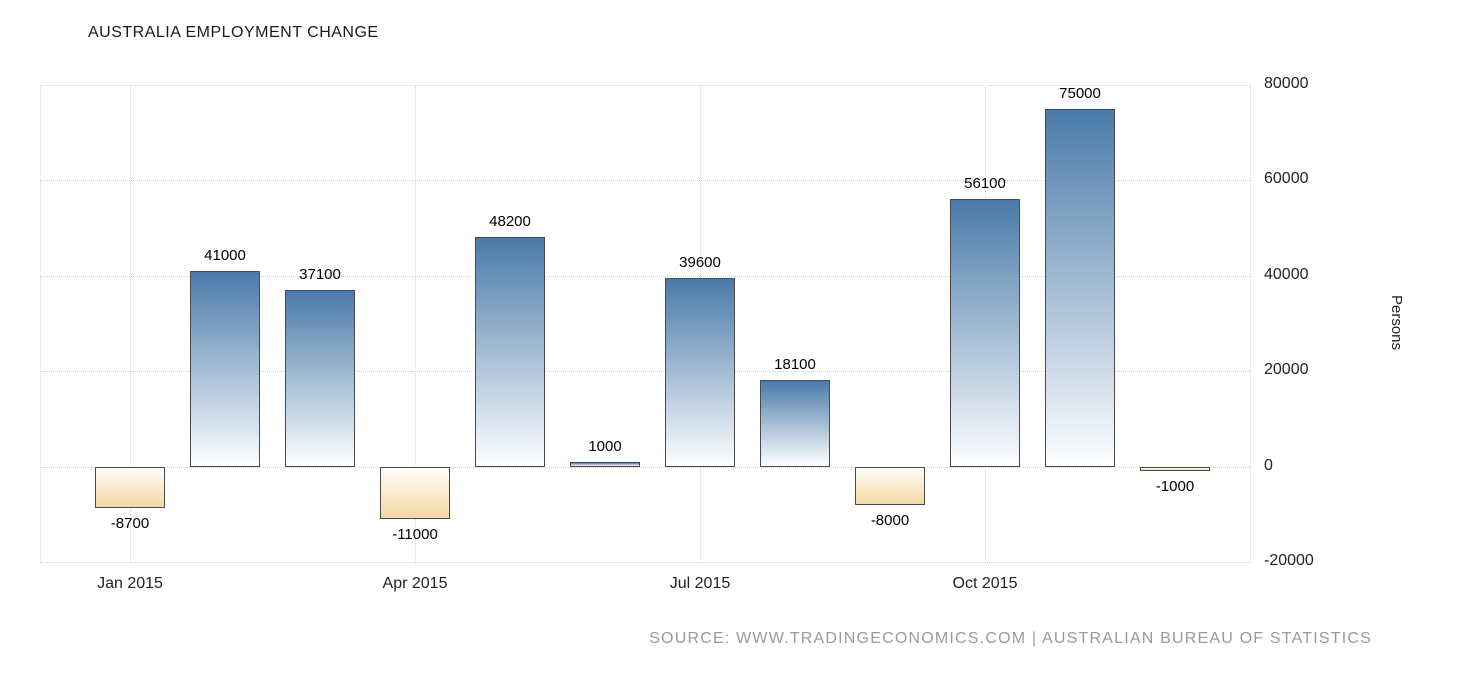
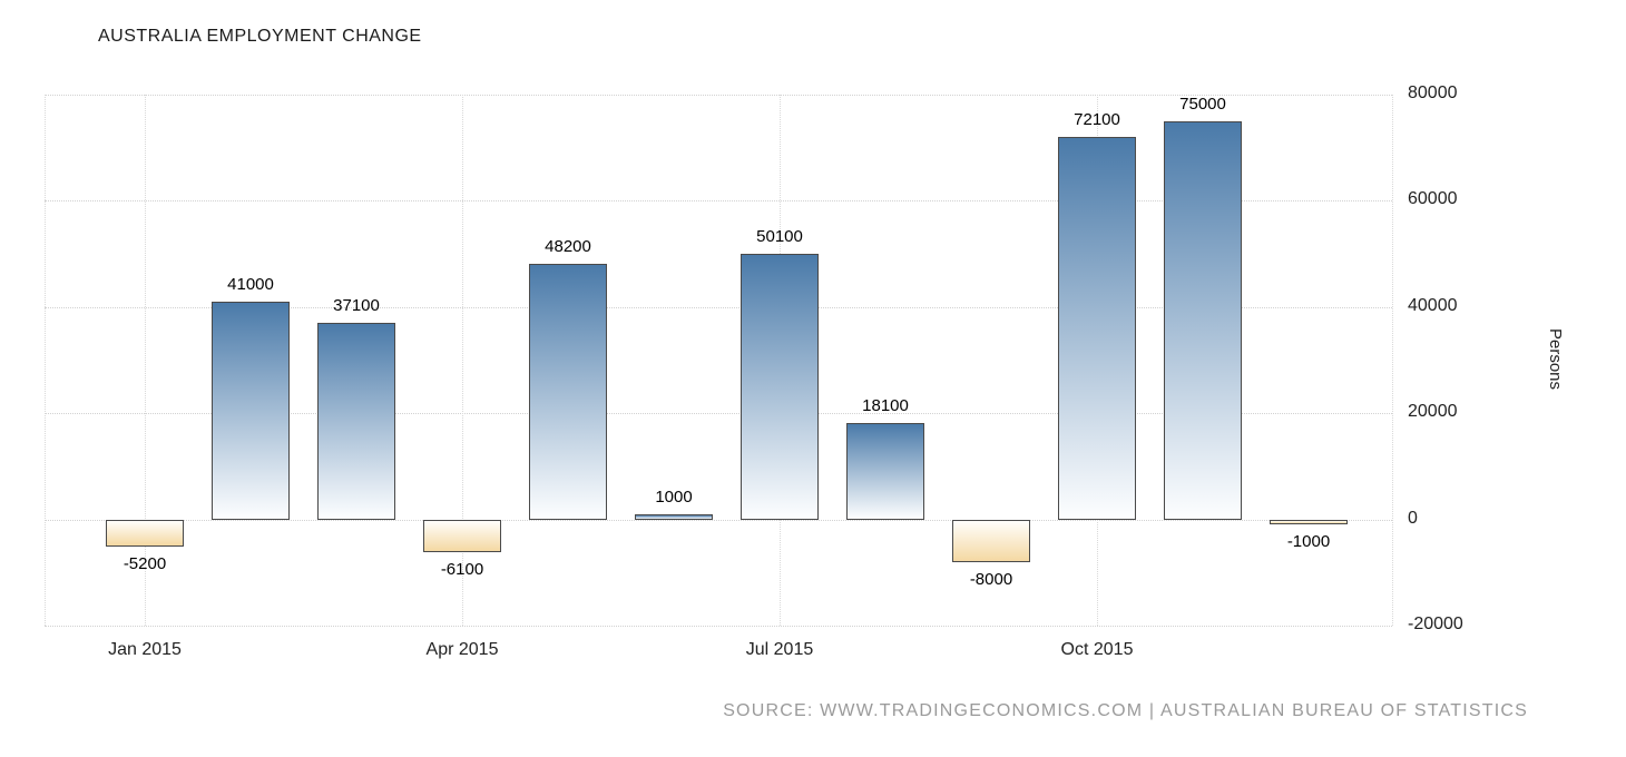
Jan 2015: -8700 -> -5200
Apr 2015: -11000 -> -6100
Jul 2015: 39600 -> 50100
Oct 2015: 56100 -> 72100
